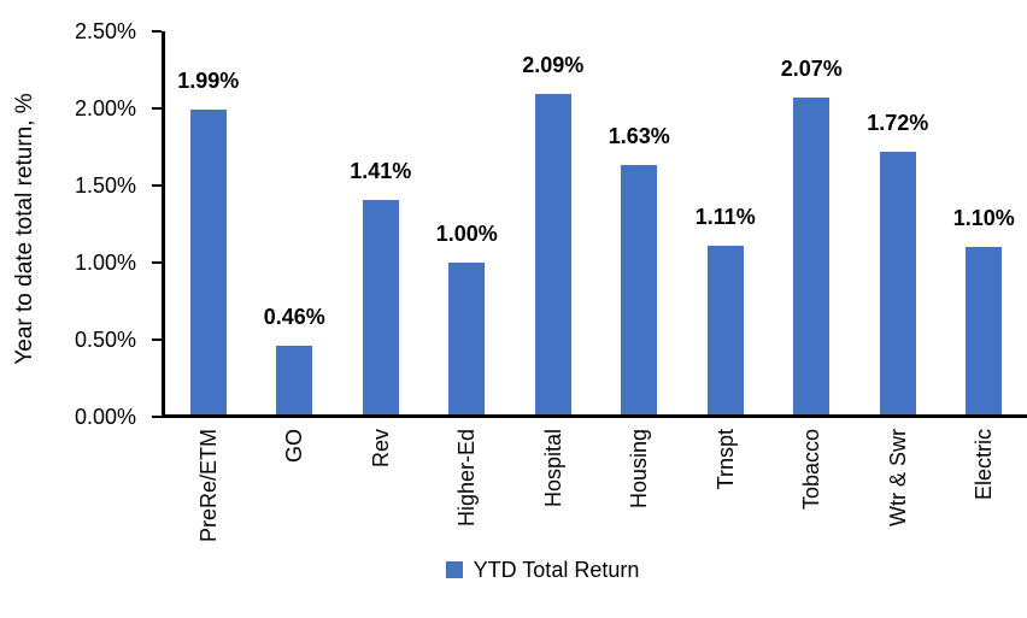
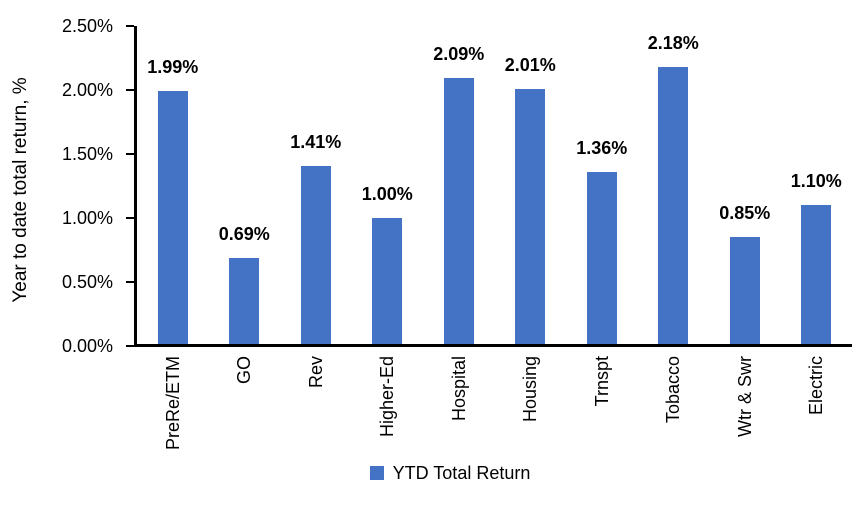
GO: 0.46% -> 0.69%
Housing: 1.63% -> 2.01%
Trnspt: 1.11% -> 1.36%
Tobacco: 2.07% -> 2.18%
Wtr & Swr: 1.72% -> 0.85%
